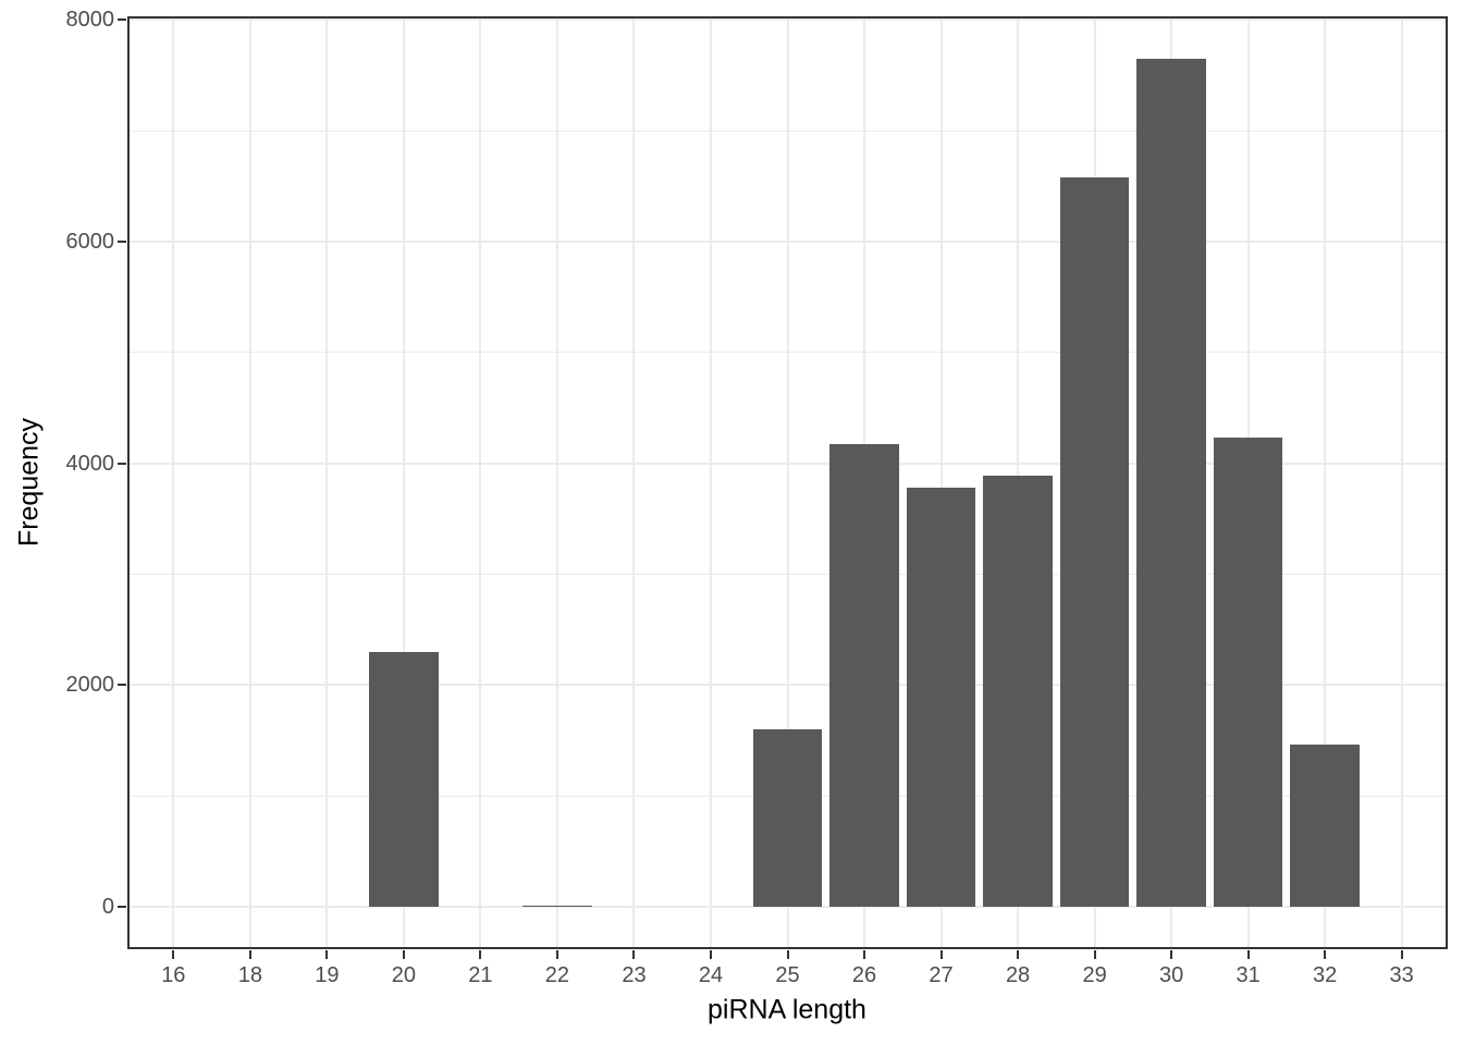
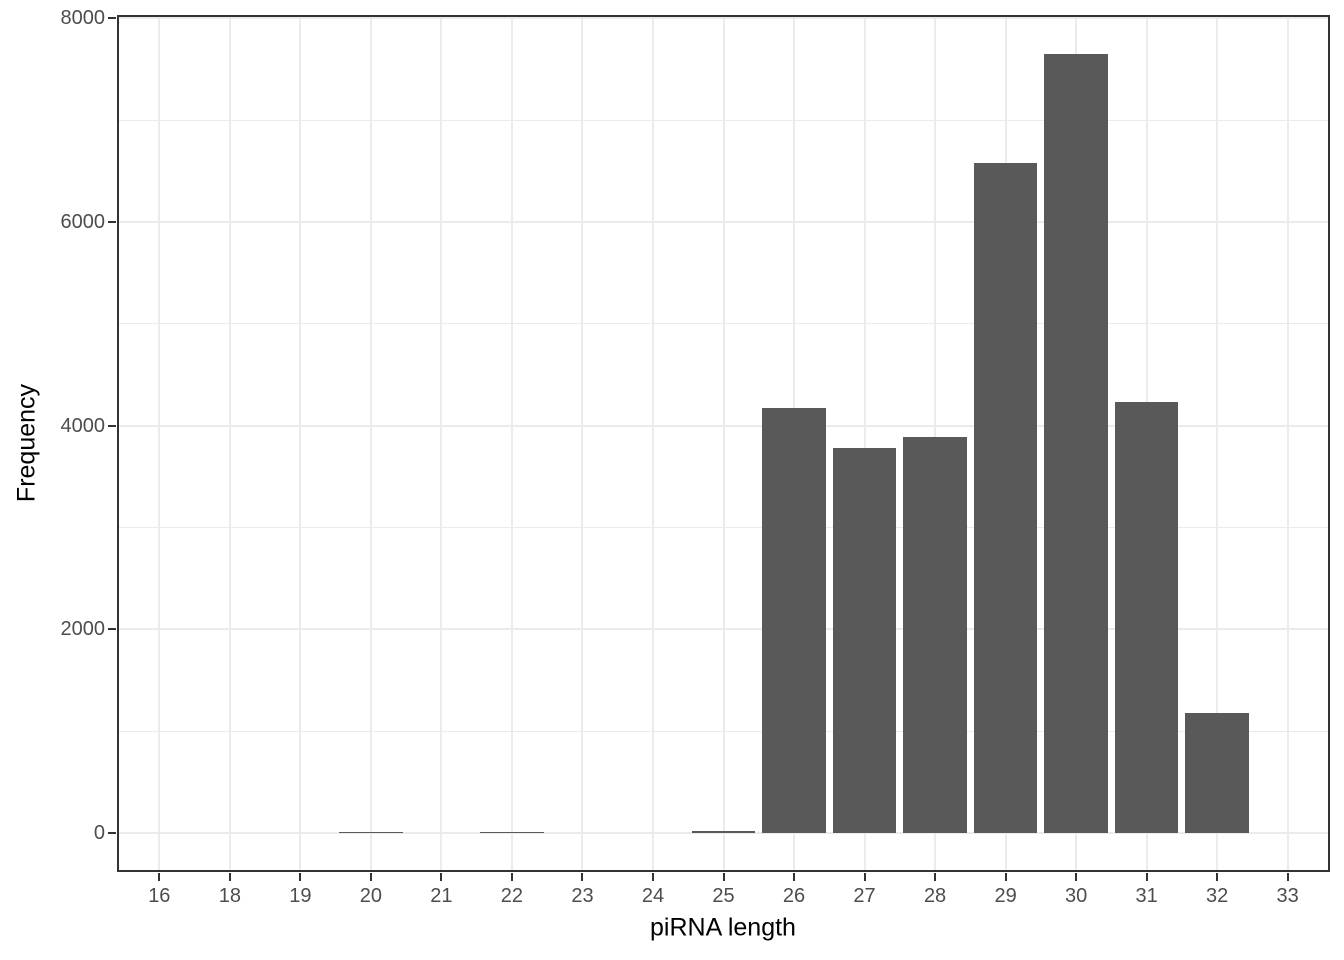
20: 2300 -> 20
25: 1600 -> 20
32: 1460 -> 1180
